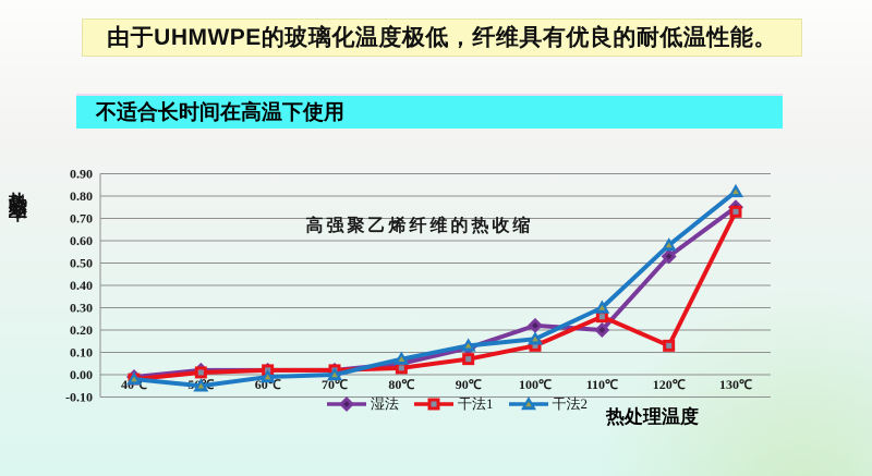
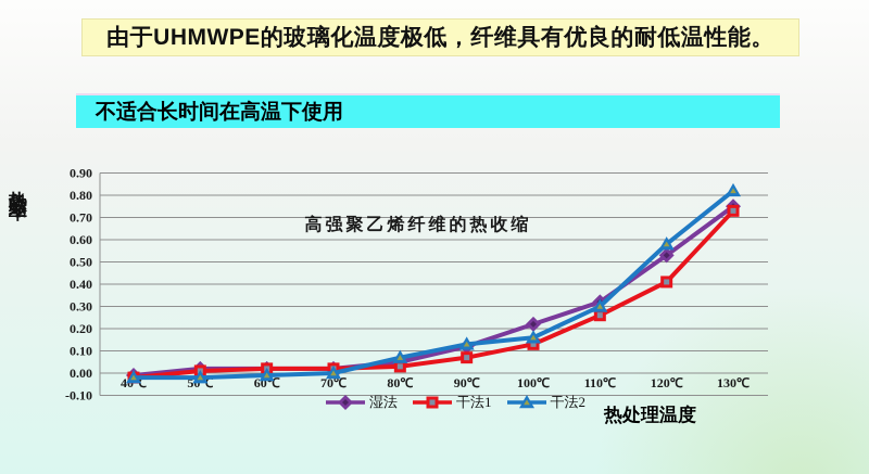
干法2/50℃: -0.05 -> -0.02
湿法/110℃: 0.20 -> 0.32
干法1/120℃: 0.13 -> 0.41
